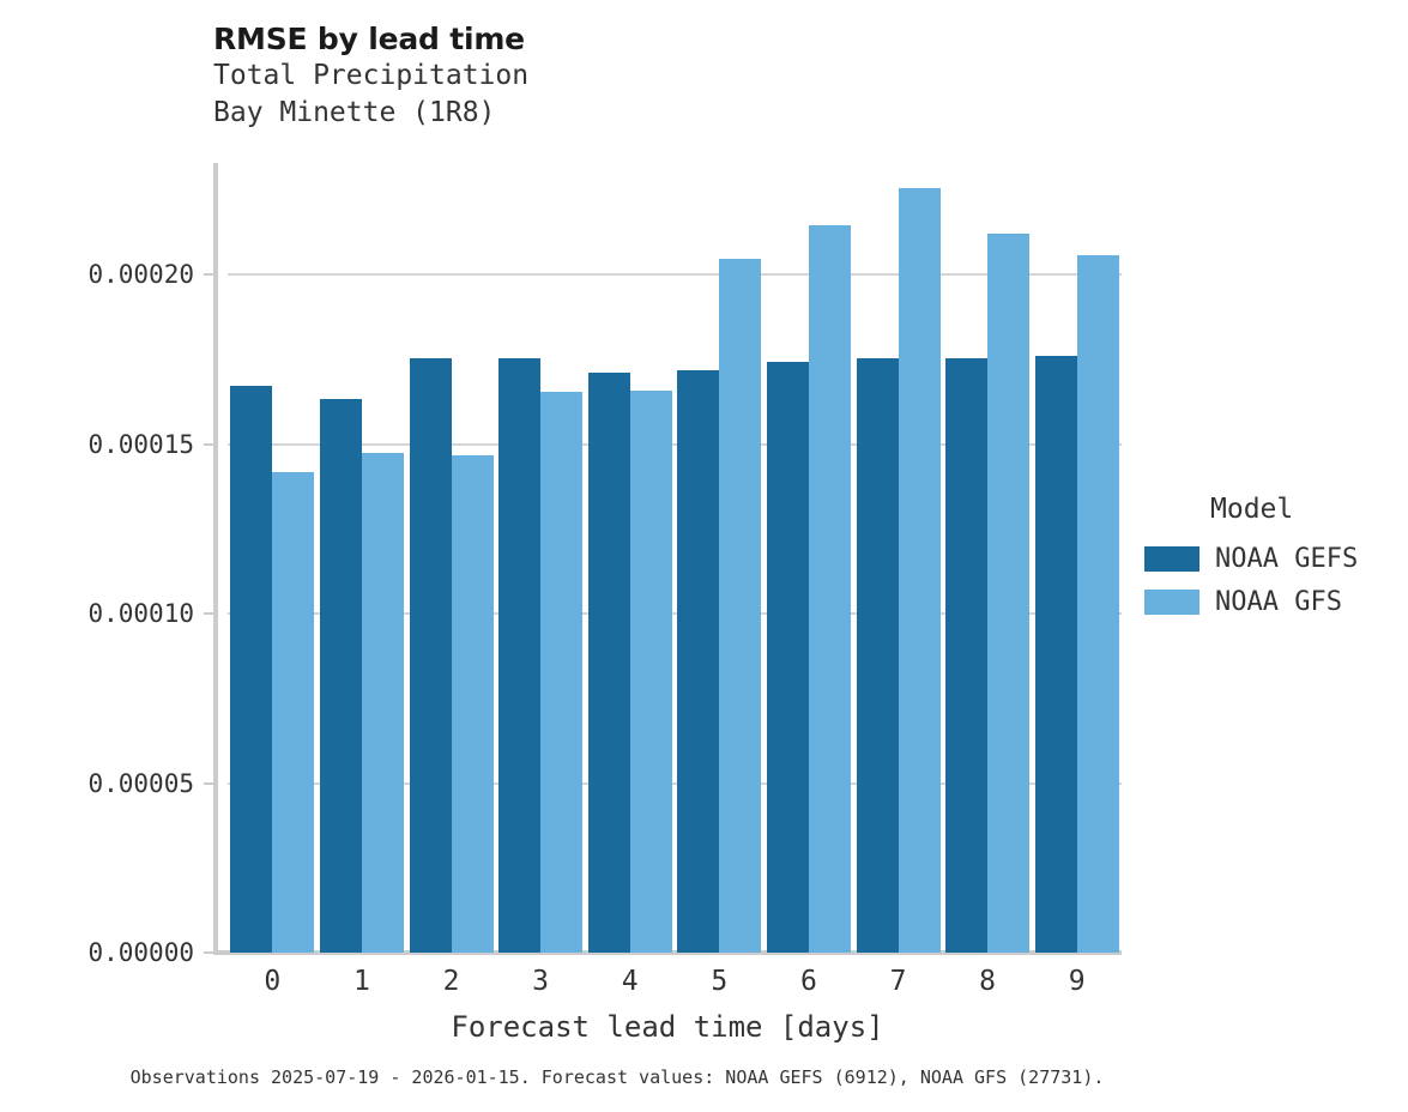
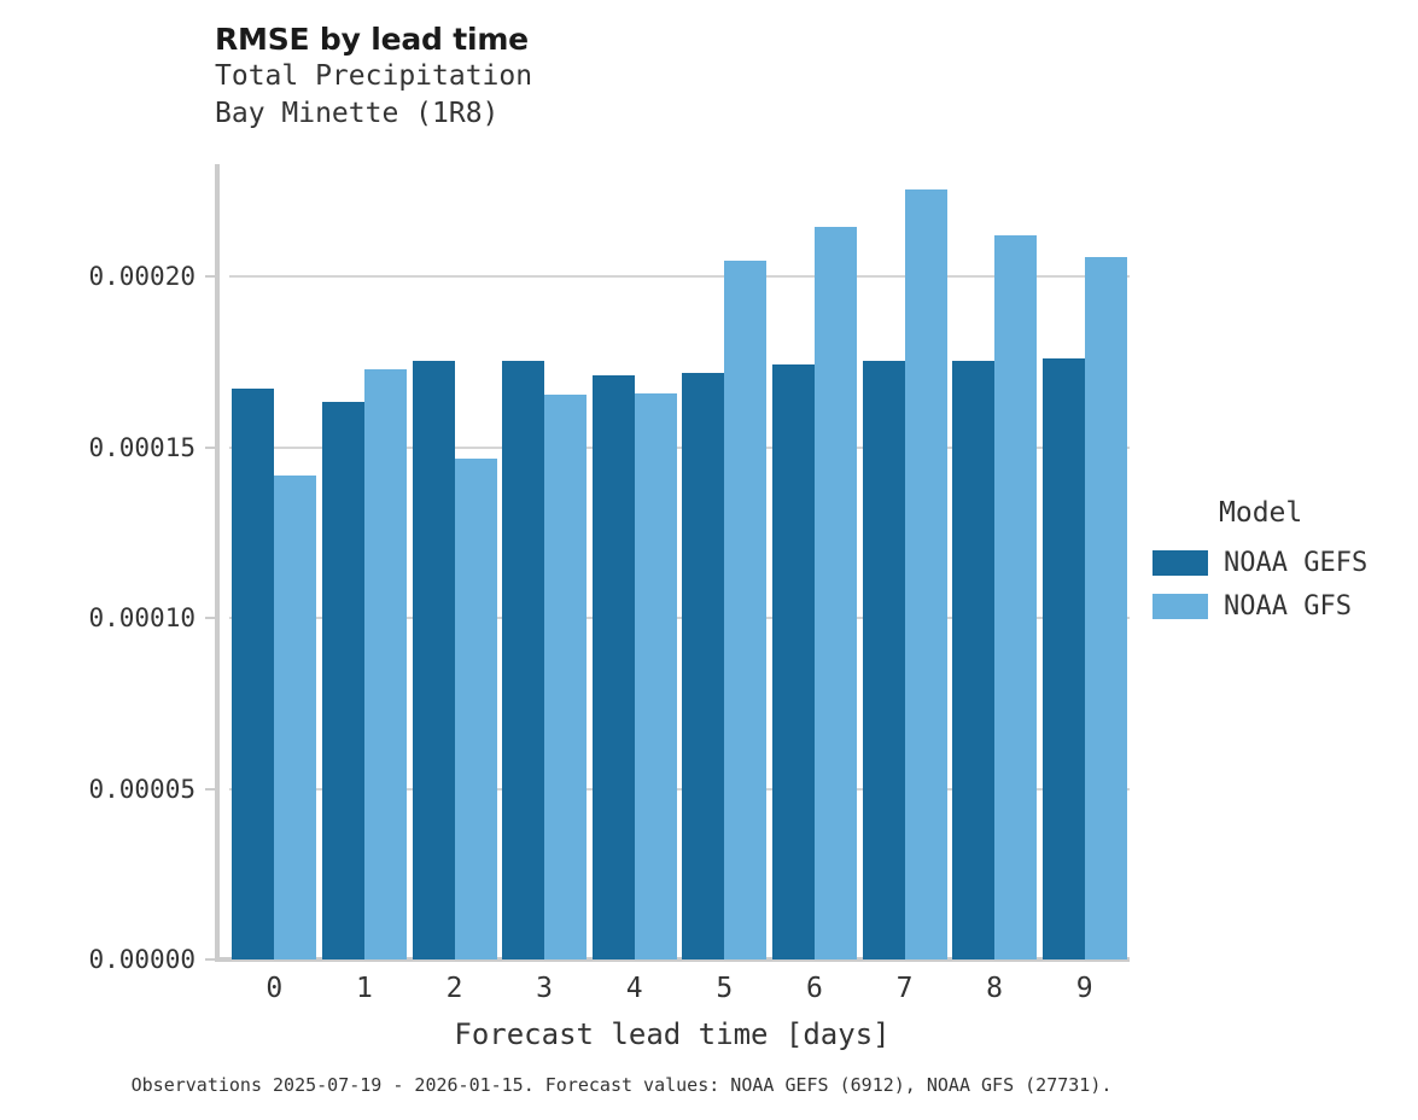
NOAA GFS/1: 0.000147 -> 0.000173
